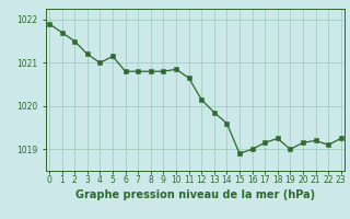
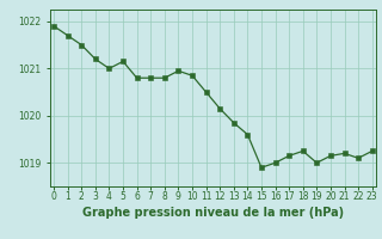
9: 1020.80 -> 1020.95
11: 1020.65 -> 1020.50
